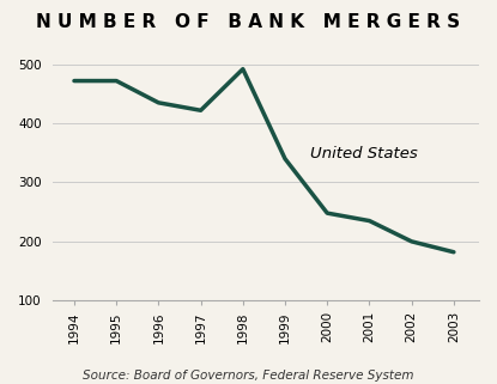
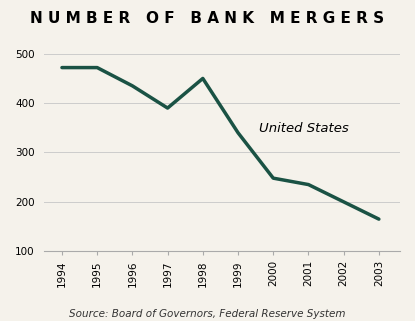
1997: 422 -> 390
1998: 492 -> 450
2003: 182 -> 165
